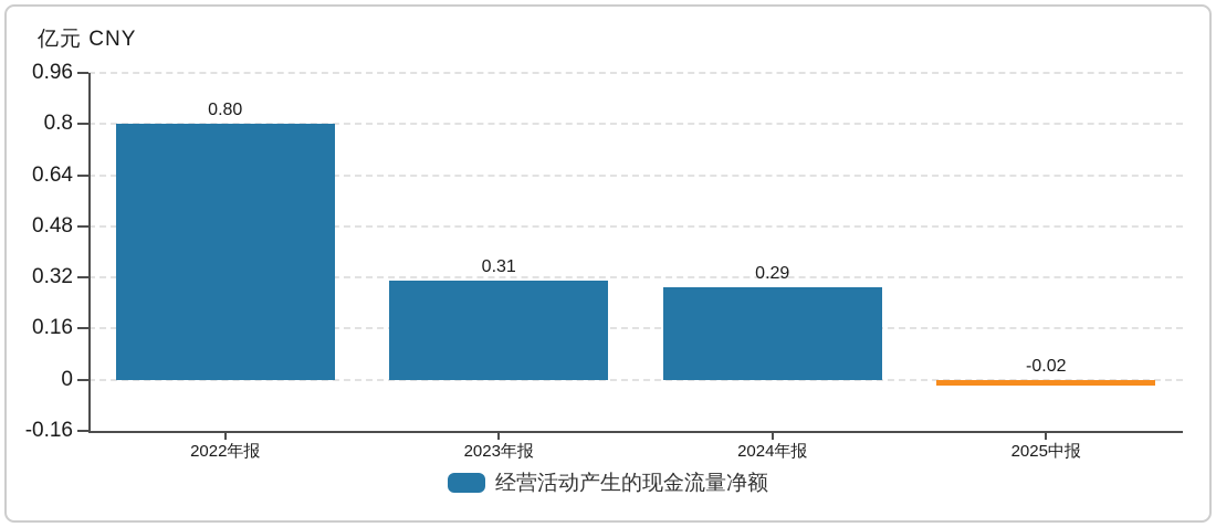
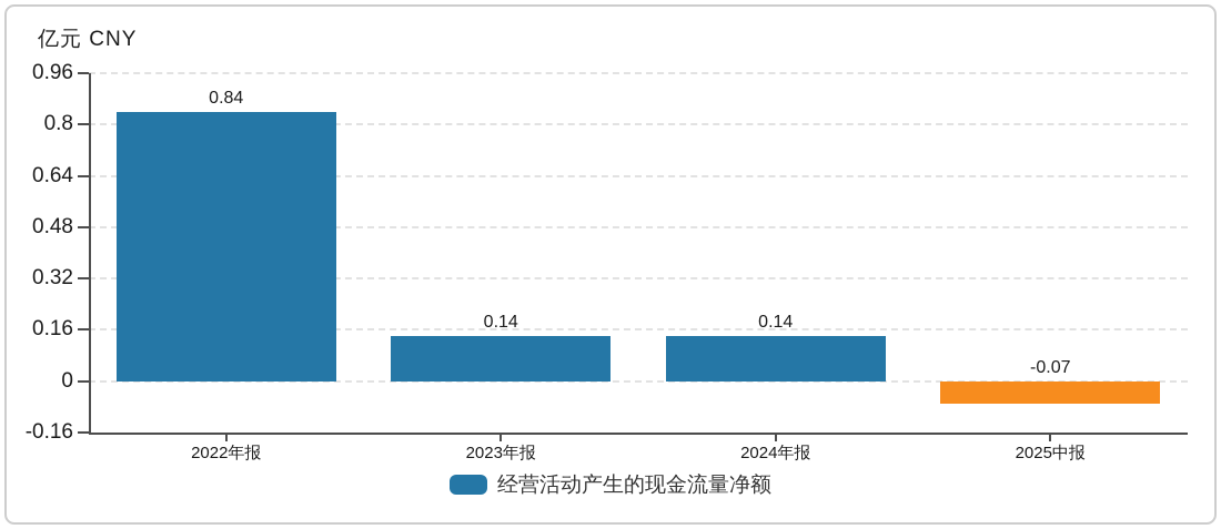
2022年报: 0.80 -> 0.84
2023年报: 0.31 -> 0.14
2024年报: 0.29 -> 0.14
2025中报: -0.02 -> -0.07
